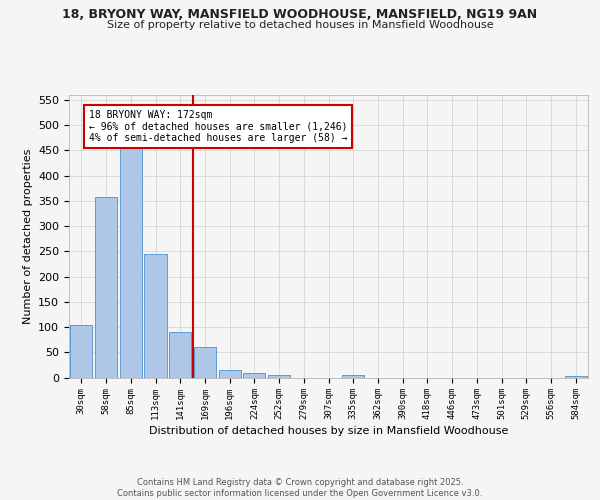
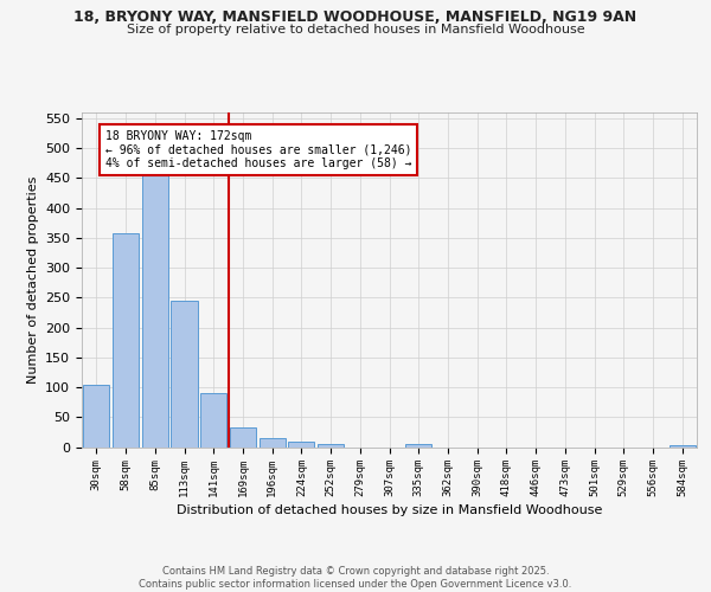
169sqm: 60 -> 32
